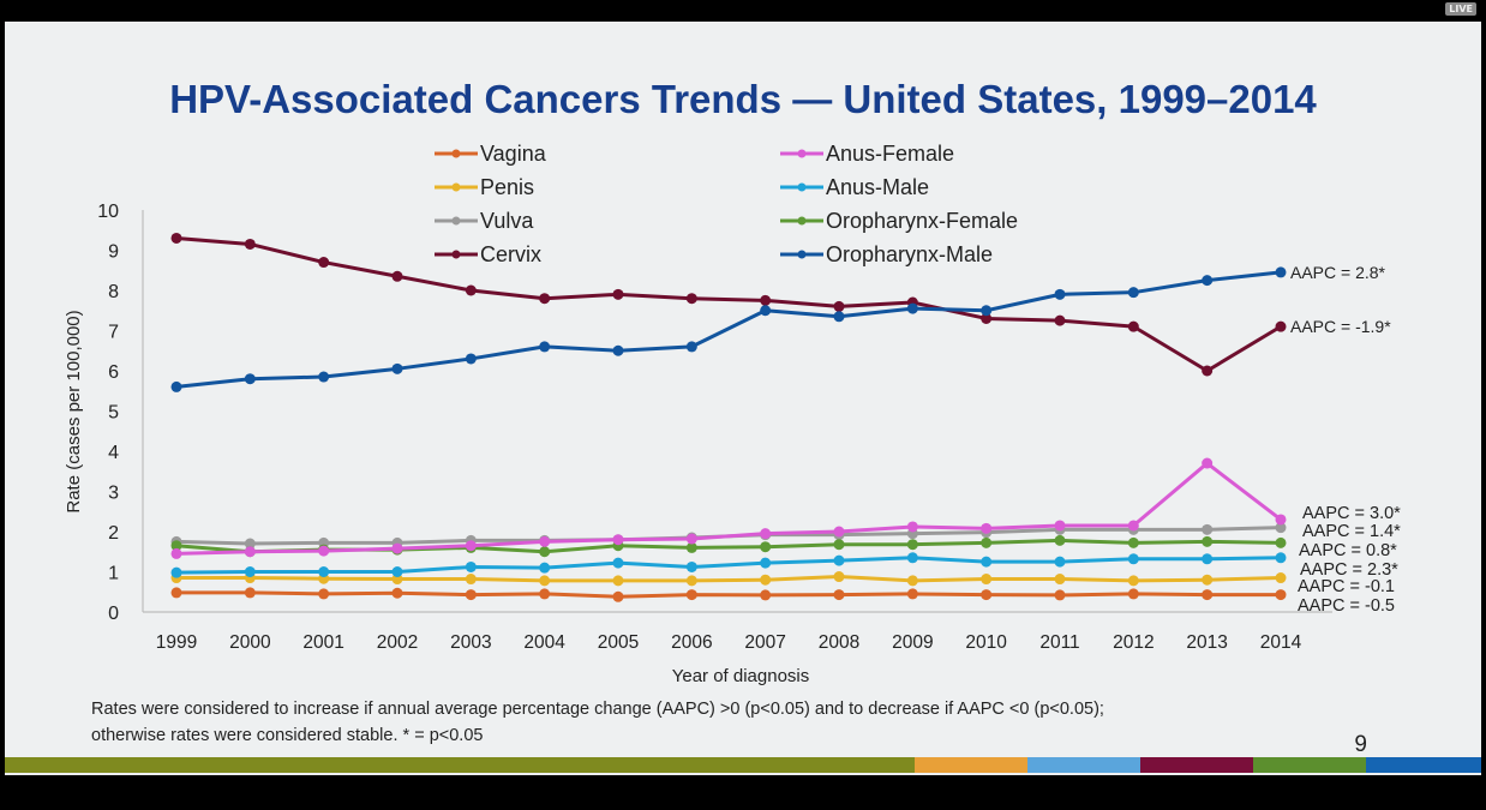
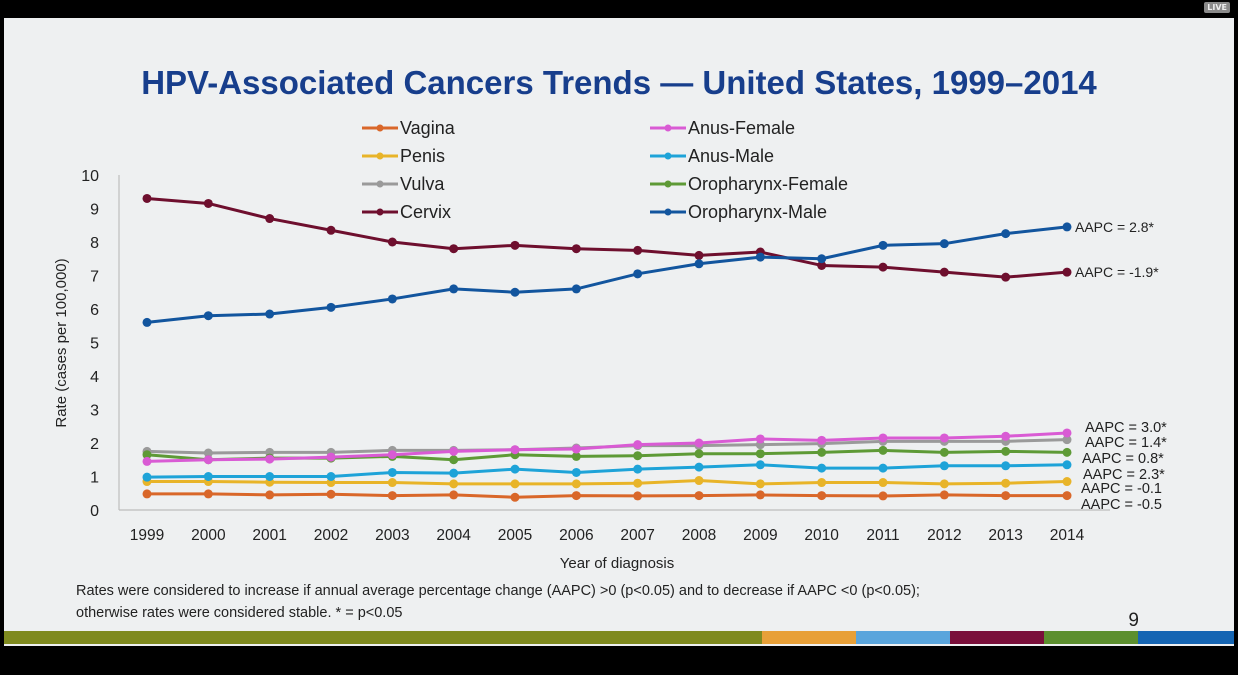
Oropharynx-Male/2007: 7.5 -> 7.0
Cervix/2013: 6.0 -> 7.0
Anus-Female/2013: 3.7 -> 2.2
